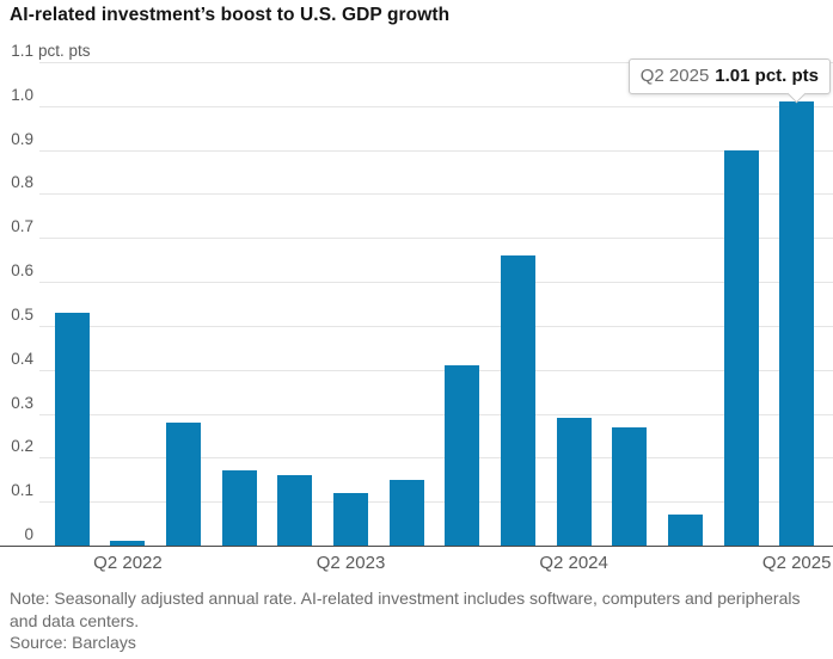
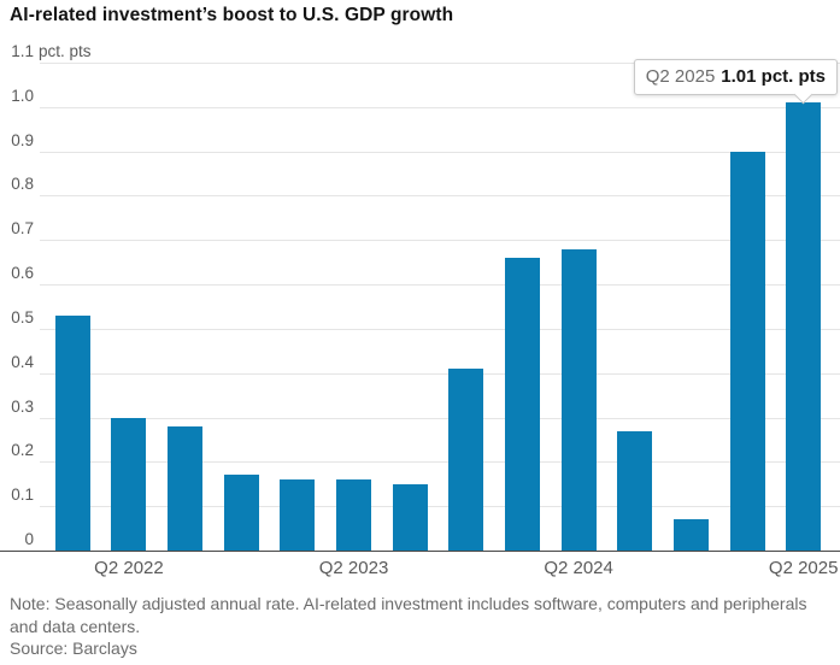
Q2 2022: 0.01 -> 0.30
Q2 2023: 0.12 -> 0.16
Q2 2024: 0.29 -> 0.68
